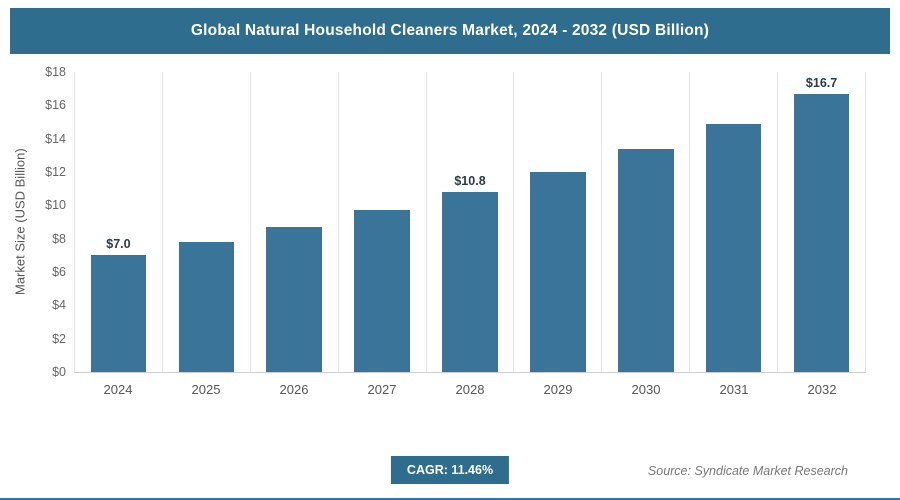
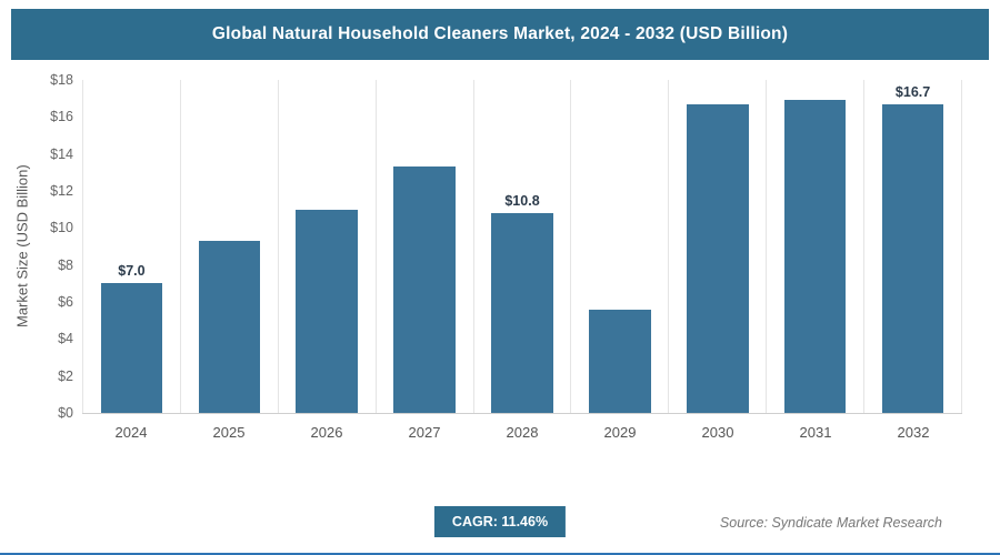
2025: $7.8 -> $9.3
2026: $8.7 -> $11.0
2027: $9.7 -> $13.3
2029: $12.0 -> $5.6
2030: $13.4 -> $16.7
2031: $14.9 -> $16.9
